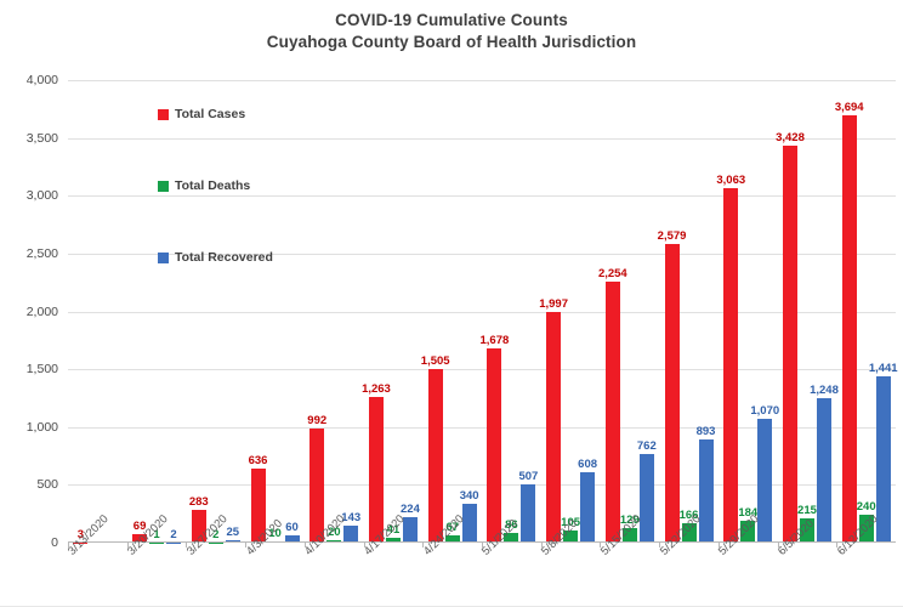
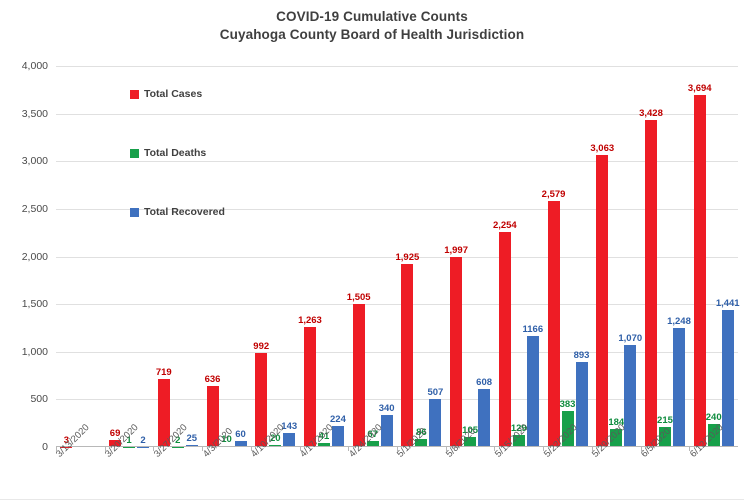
Total Cases/3/27/2020: 283 -> 719
Total Cases/5/1/2020: 1,678 -> 1,925
Total Recovered/5/15/2020: 762 -> 1166
Total Deaths/5/22/2020: 166 -> 383
